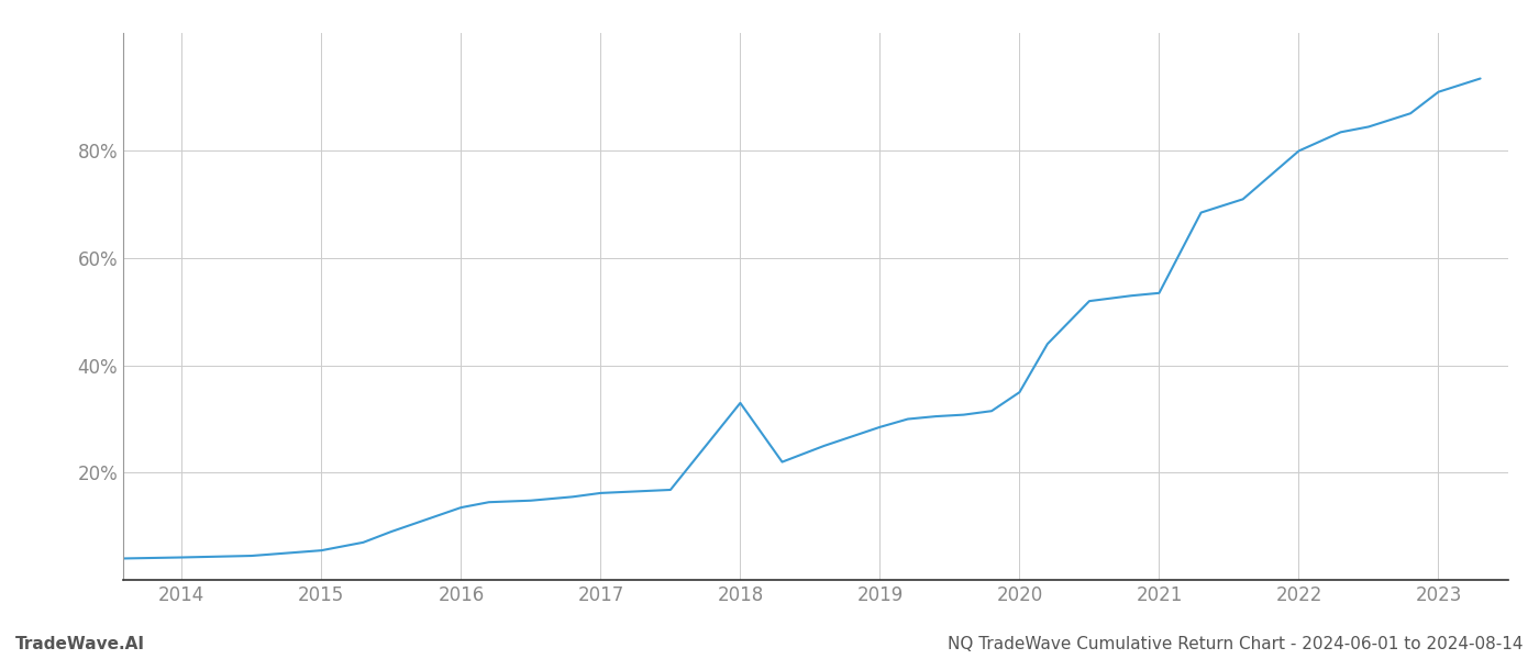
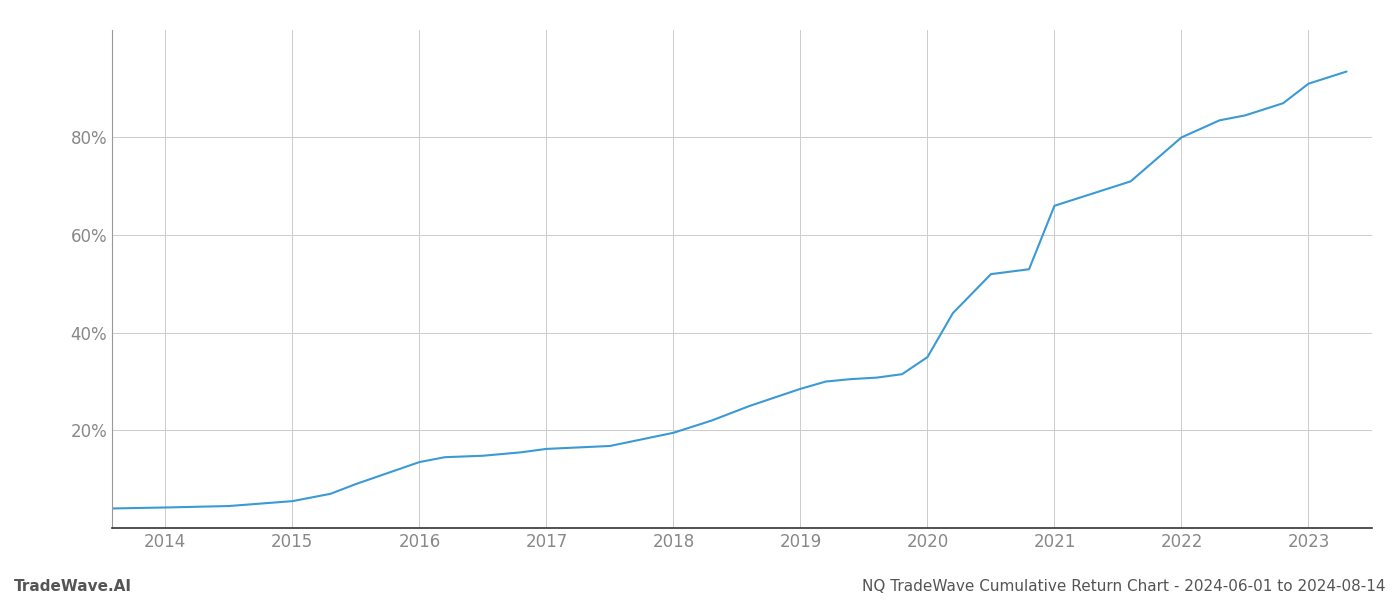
2018: 33.0% -> 19.5%
2021: 53.5% -> 66.0%
